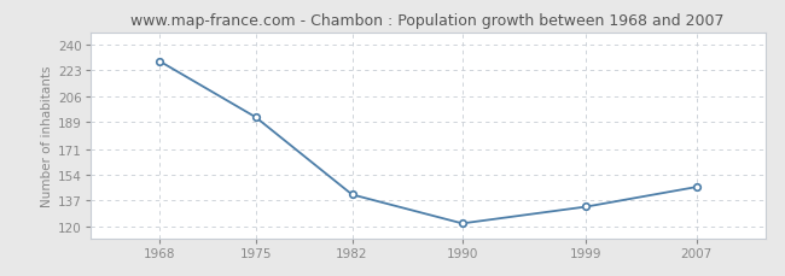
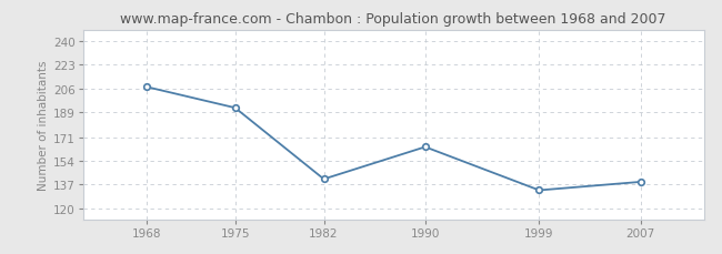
1968: 229 -> 207
1990: 122 -> 164
2007: 146 -> 139
